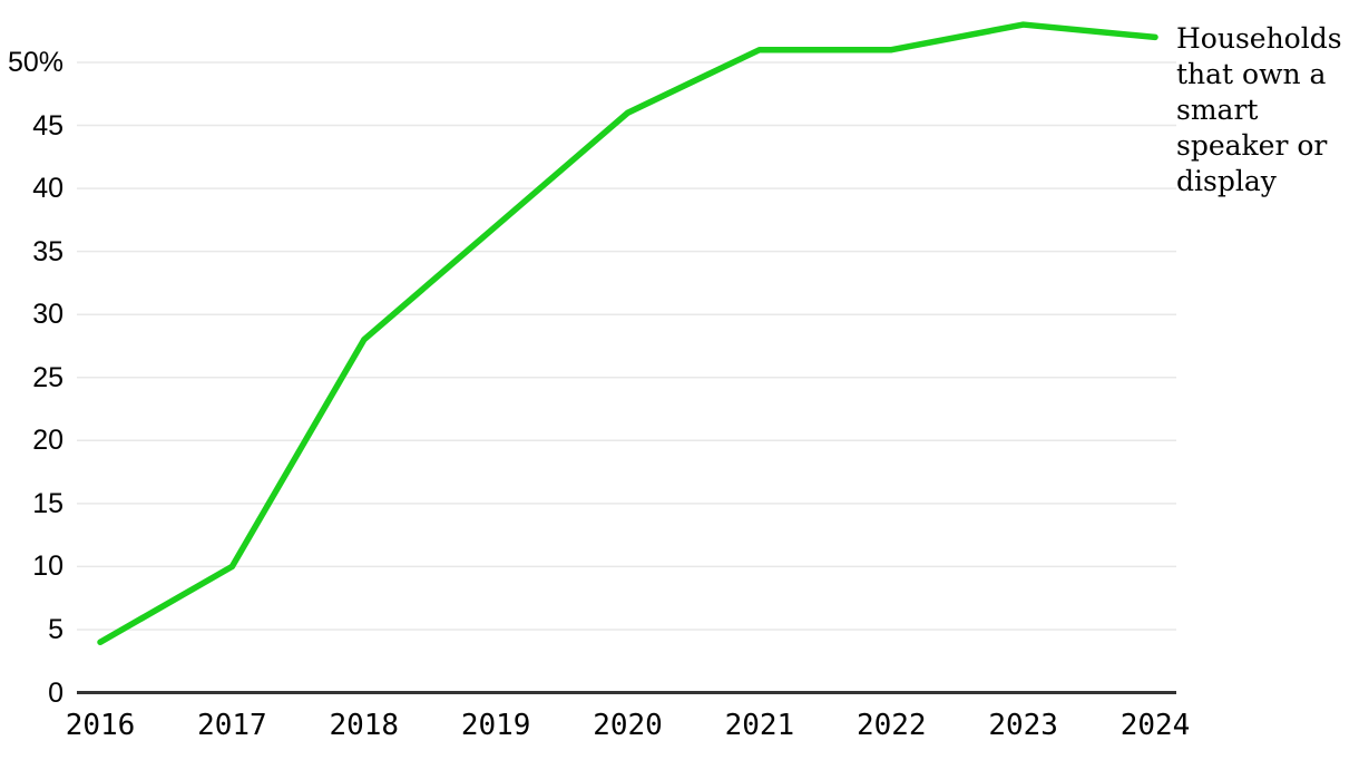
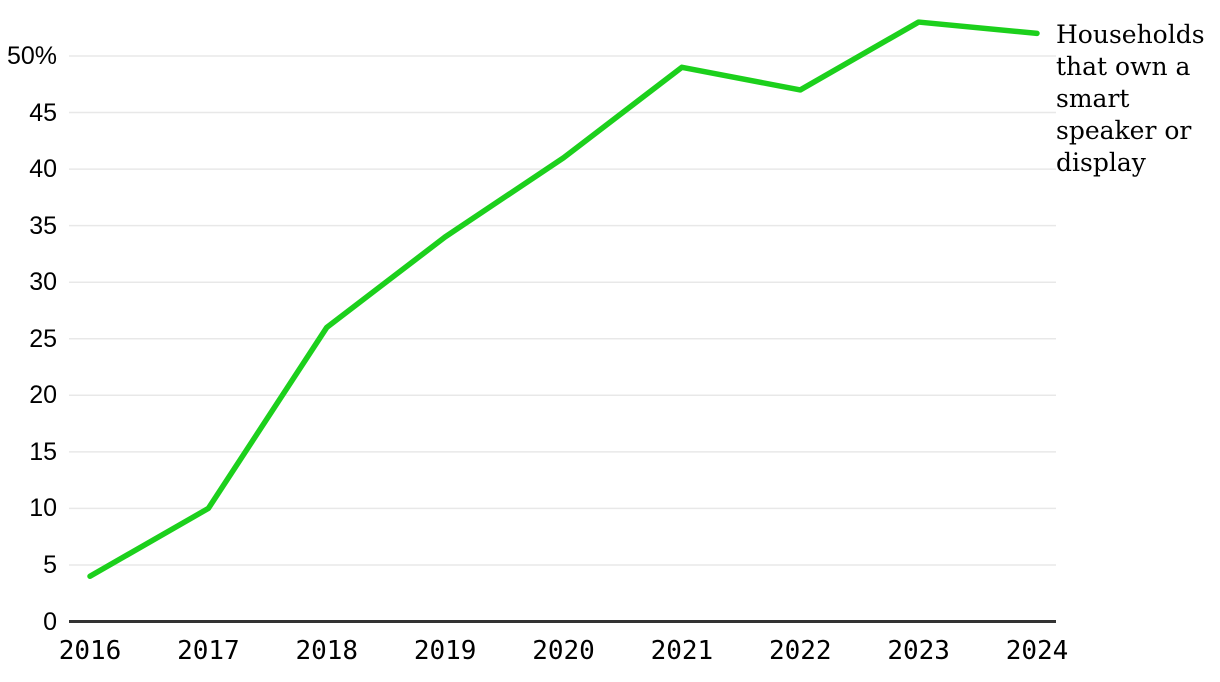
2018: 28% -> 26%
2019: 37% -> 34%
2020: 46% -> 41%
2021: 51% -> 49%
2022: 51% -> 47%
